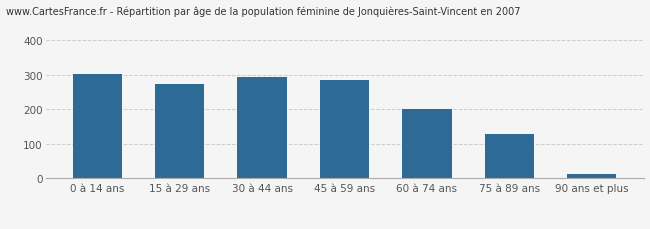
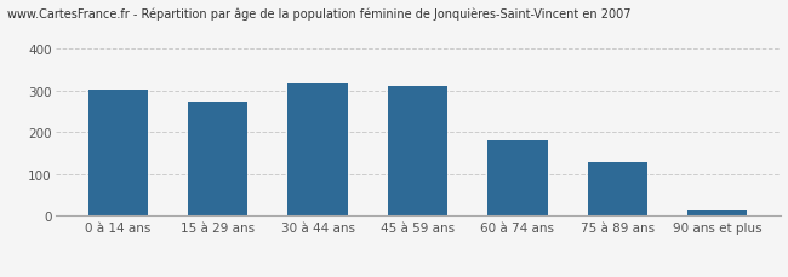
30 à 44 ans: 295 -> 318
45 à 59 ans: 285 -> 312
60 à 74 ans: 200 -> 182
